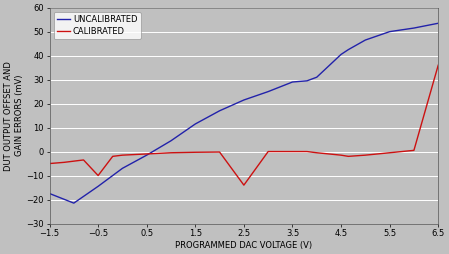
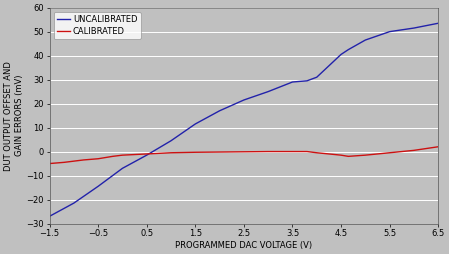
UNCALIBRATED/−1.5: -17.5 -> -27.0
CALIBRATED/−0.5: -10.0 -> -3.0
CALIBRATED/2.5: -14.0 -> -0.1
CALIBRATED/6.5: 36.0 -> 2.0
